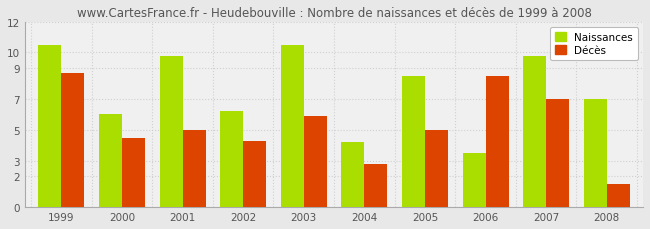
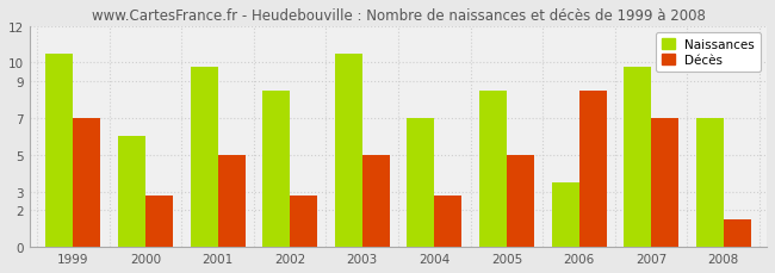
Décès/1999: 8.7 -> 7.0
Décès/2000: 4.5 -> 2.8
Naissances/2002: 6.2 -> 8.5
Décès/2002: 4.3 -> 2.8
Décès/2003: 5.9 -> 5.0
Naissances/2004: 4.2 -> 7.0
